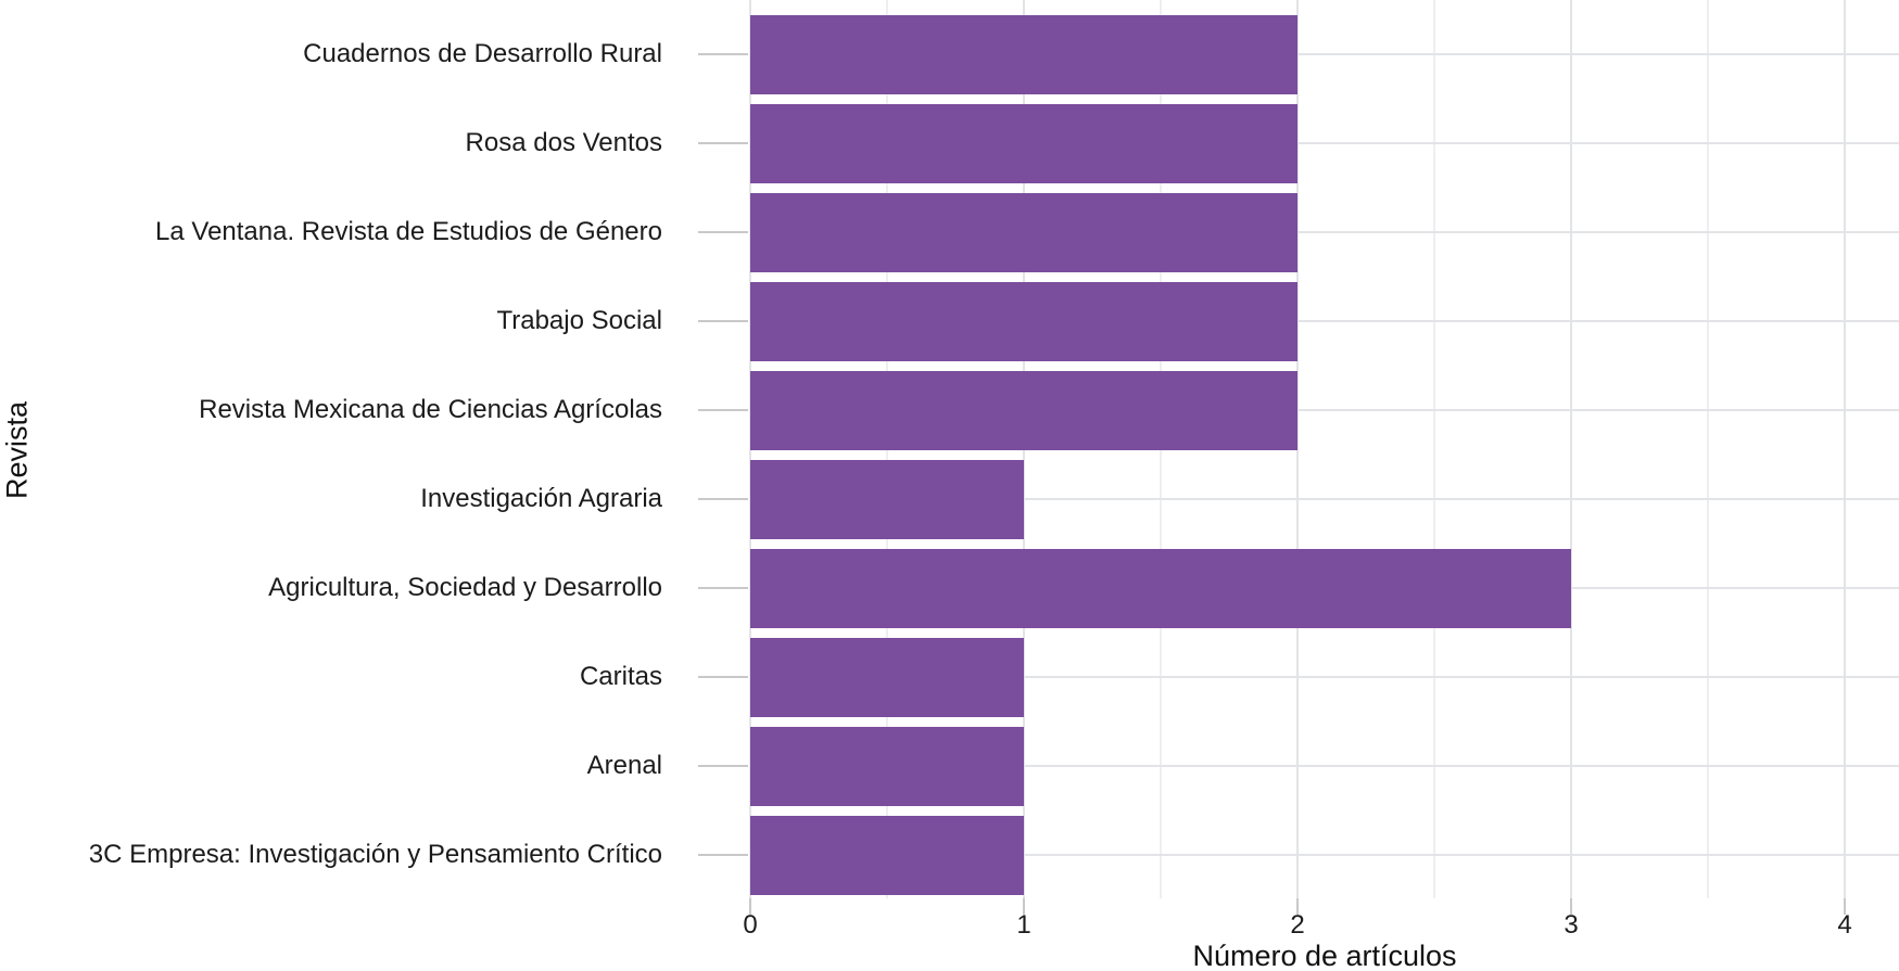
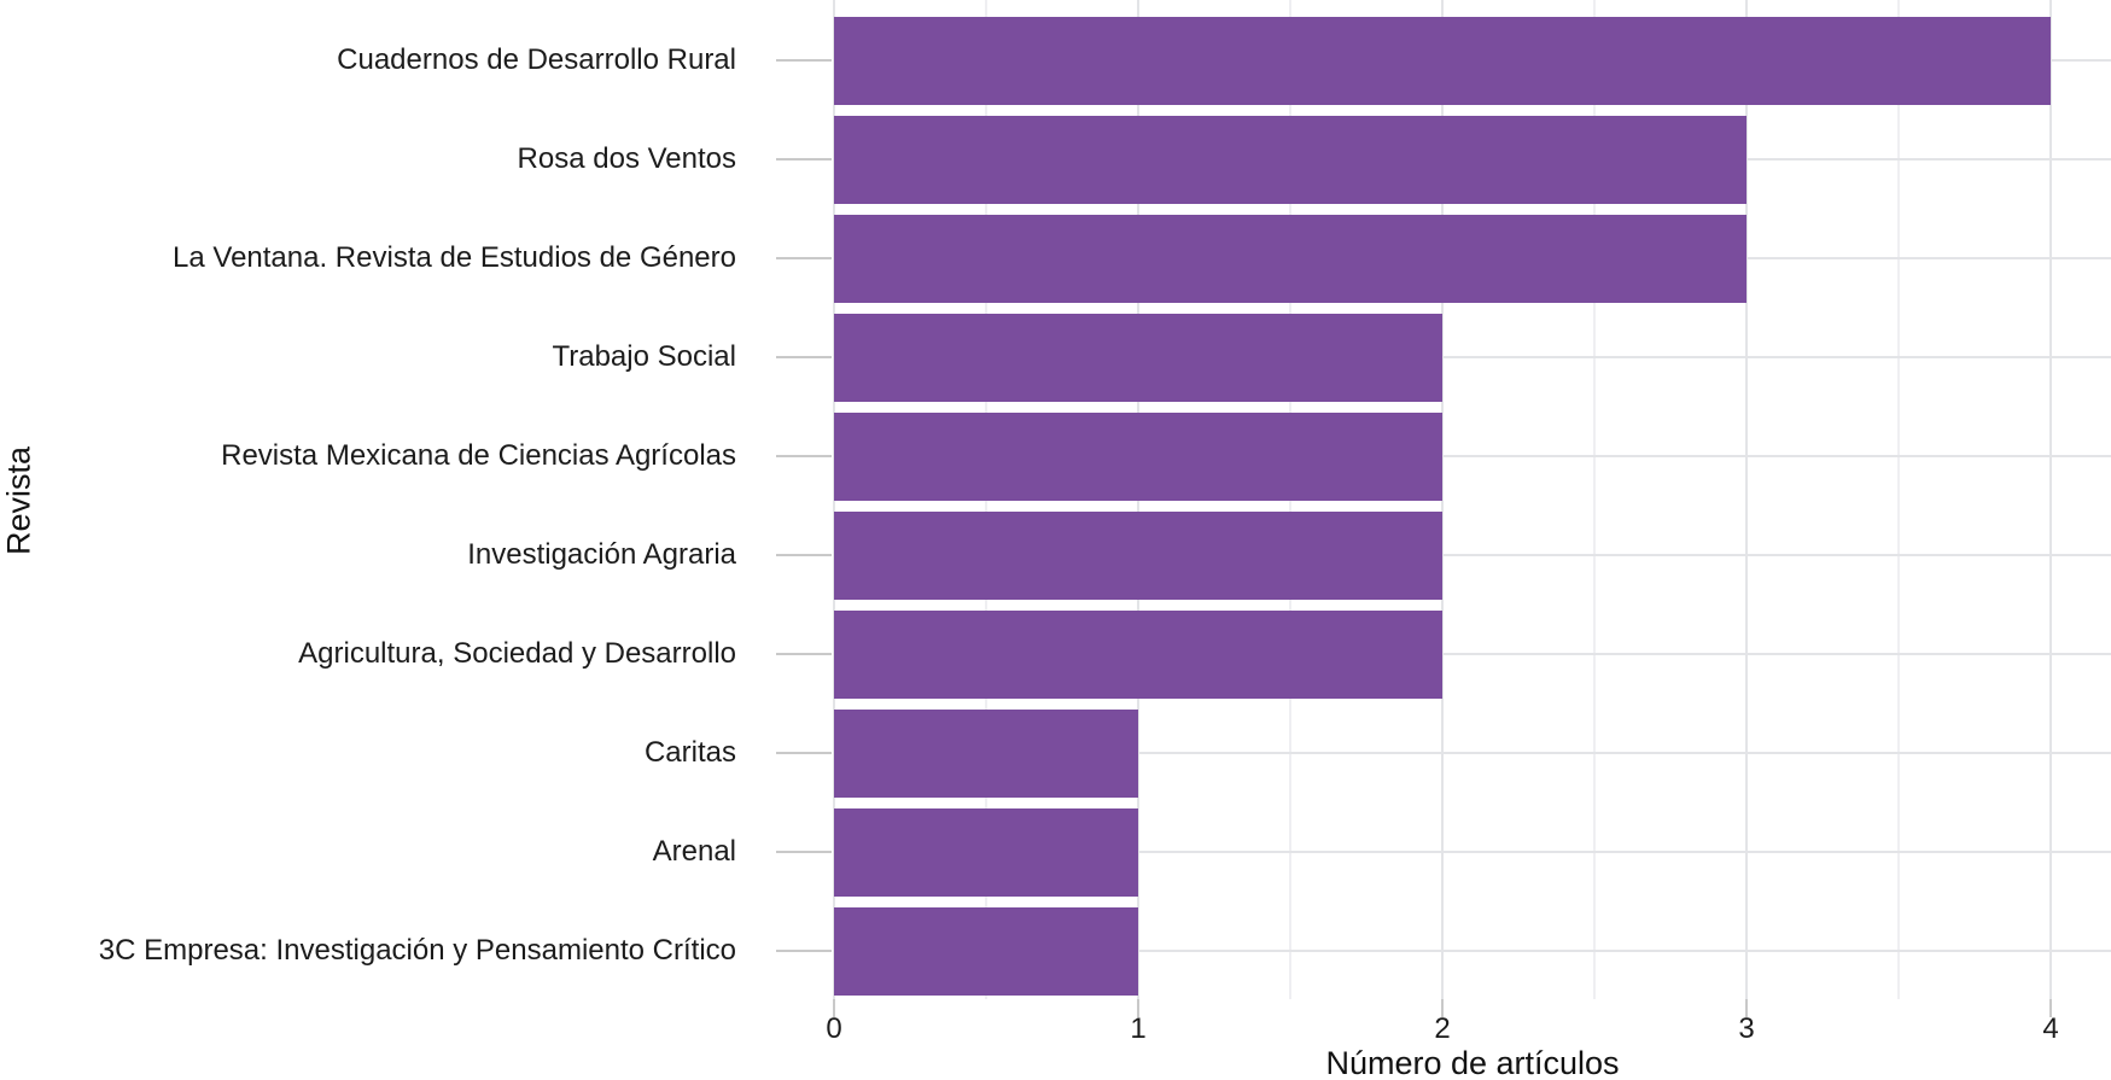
Cuadernos de Desarrollo Rural: 2 -> 4
Rosa dos Ventos: 2 -> 3
La Ventana. Revista de Estudios de Género: 2 -> 3
Investigación Agraria: 1 -> 2
Agricultura, Sociedad y Desarrollo: 3 -> 2
